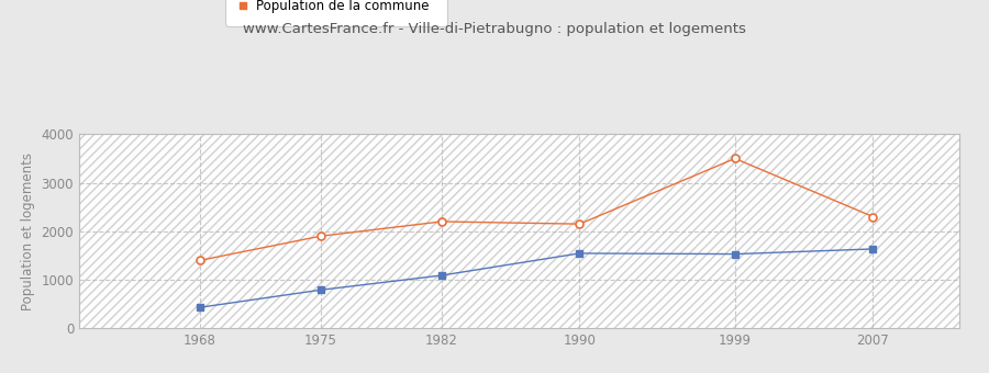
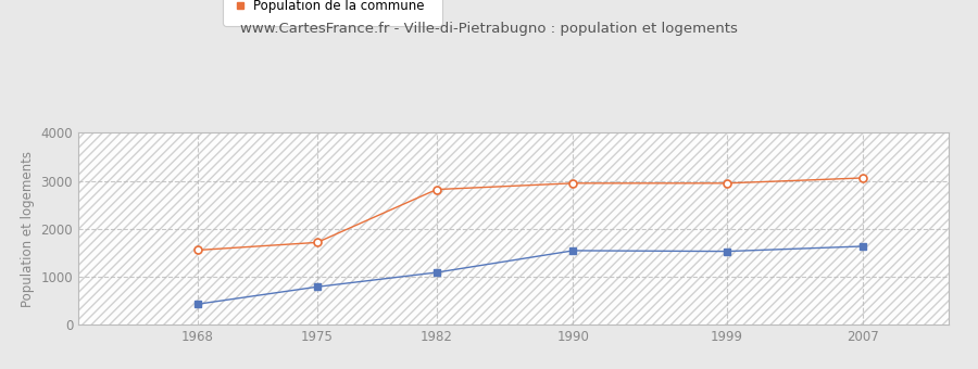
Population de la commune/1968: 1400 -> 1560
Population de la commune/1975: 1900 -> 1720
Population de la commune/1982: 2200 -> 2820
Population de la commune/1990: 2150 -> 2950
Population de la commune/1999: 3500 -> 2950
Population de la commune/2007: 2300 -> 3060
